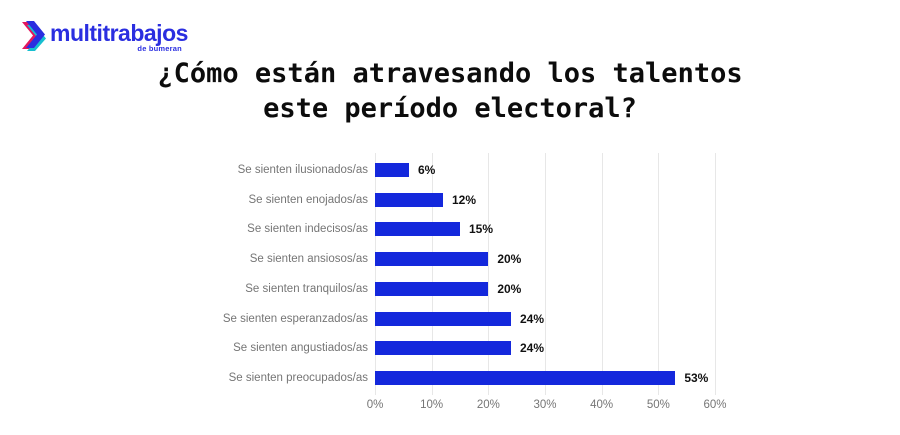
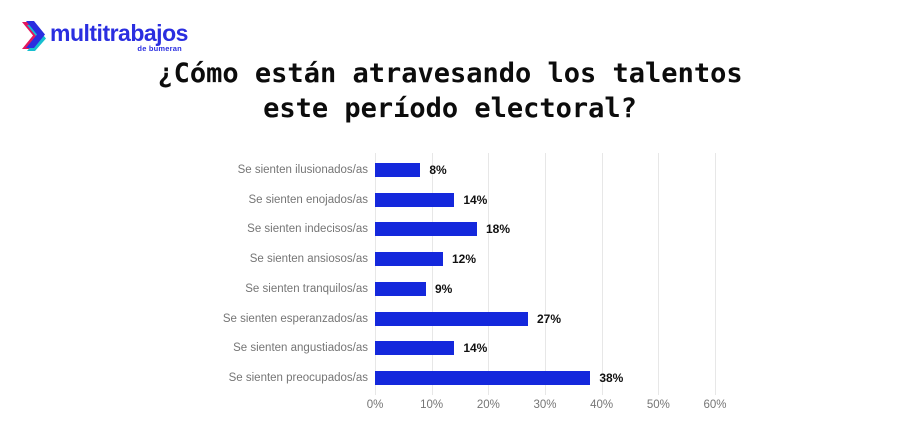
Se sienten ilusionados/as: 6% -> 8%
Se sienten enojados/as: 12% -> 14%
Se sienten indecisos/as: 15% -> 18%
Se sienten ansiosos/as: 20% -> 12%
Se sienten tranquilos/as: 20% -> 9%
Se sienten esperanzados/as: 24% -> 27%
Se sienten angustiados/as: 24% -> 14%
Se sienten preocupados/as: 53% -> 38%
